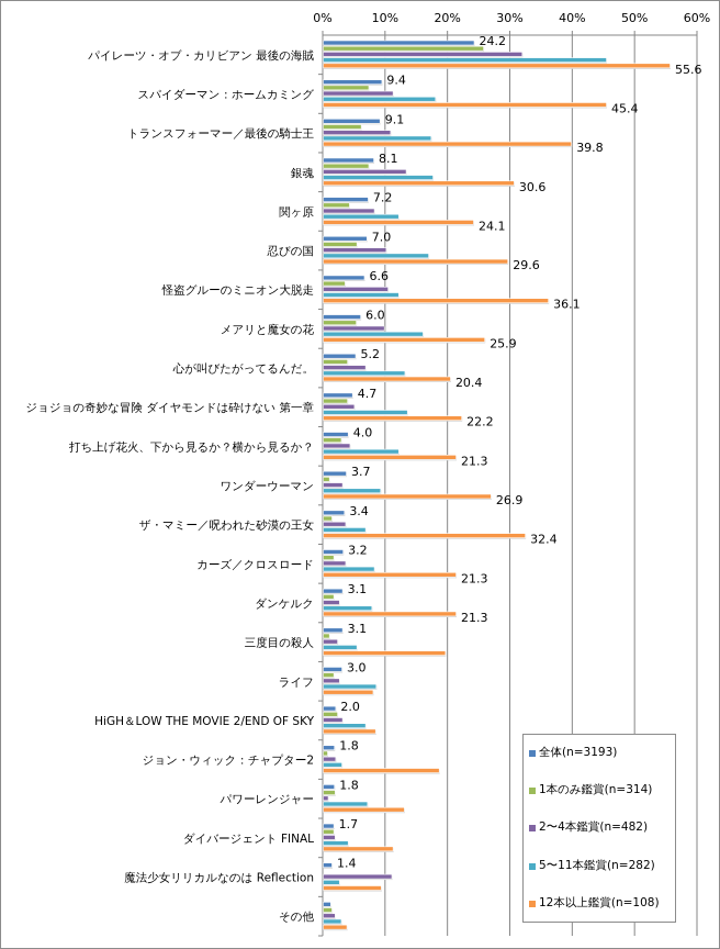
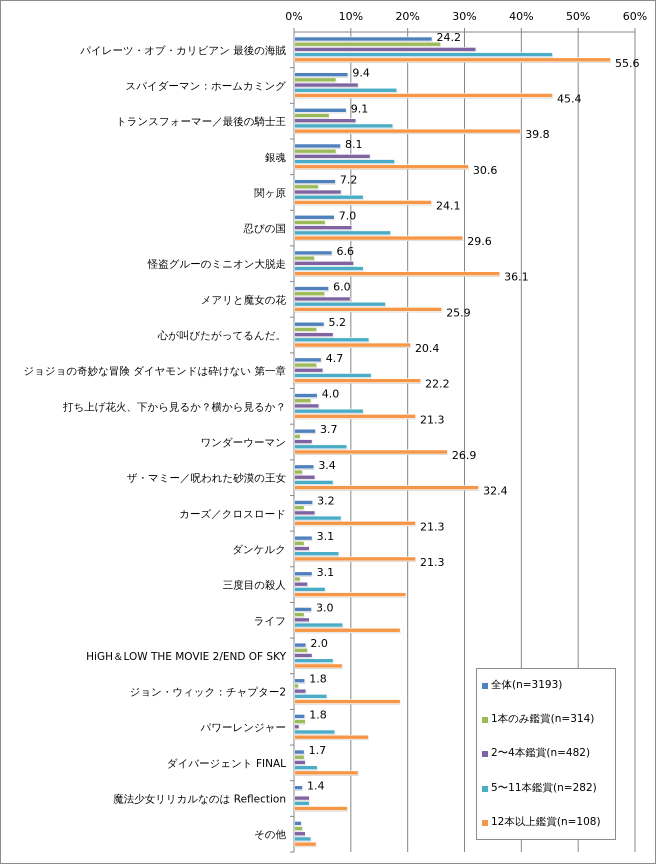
12本以上鑑賞(n=108)/ライフ: 8% -> 19%
5〜11本鑑賞(n=282)/ジョン・ウィック：チャプター2: 3% -> 6%
2〜4本鑑賞(n=482)/魔法少女リリカルなのは Reflection: 11% -> 3%
